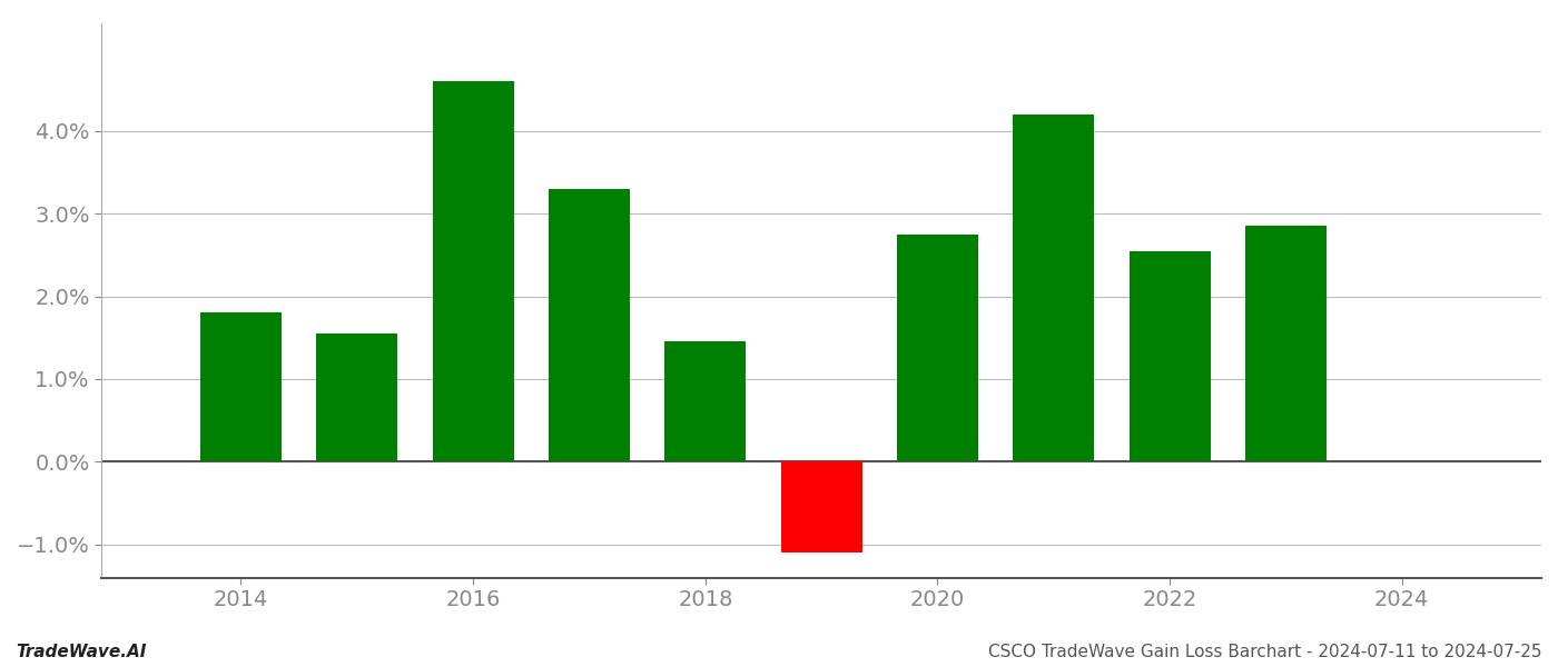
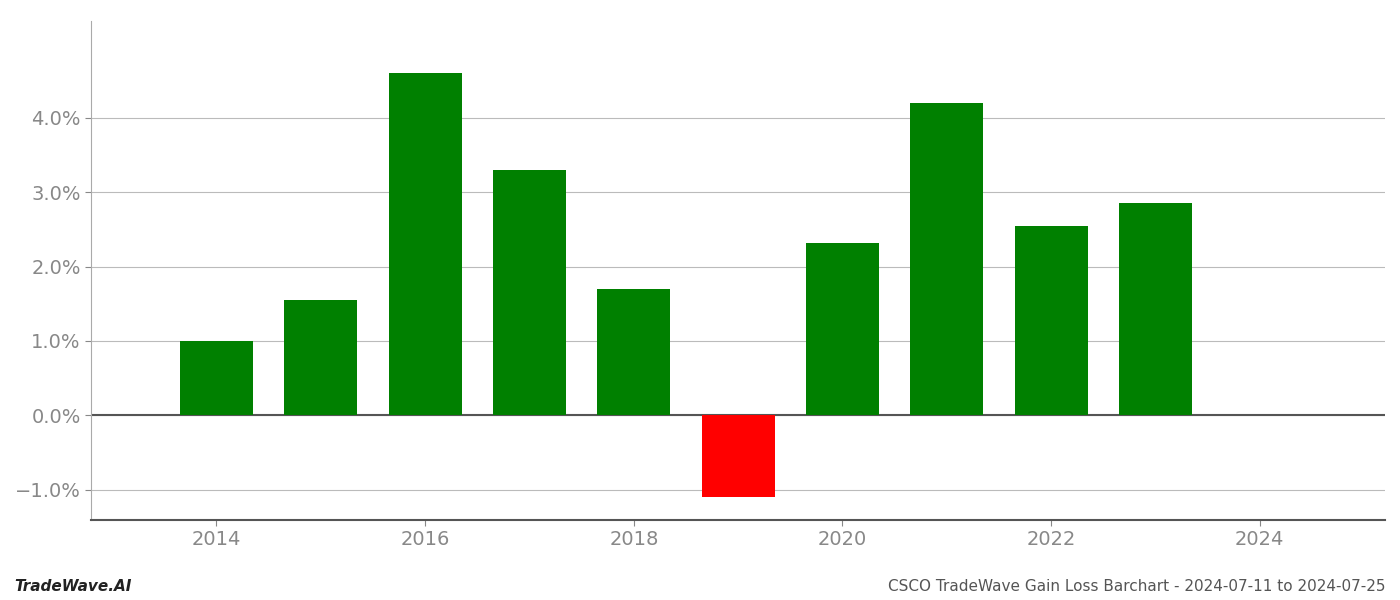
2014: 1.80% -> 1.00%
2018: 1.45% -> 1.70%
2020: 2.75% -> 2.32%
